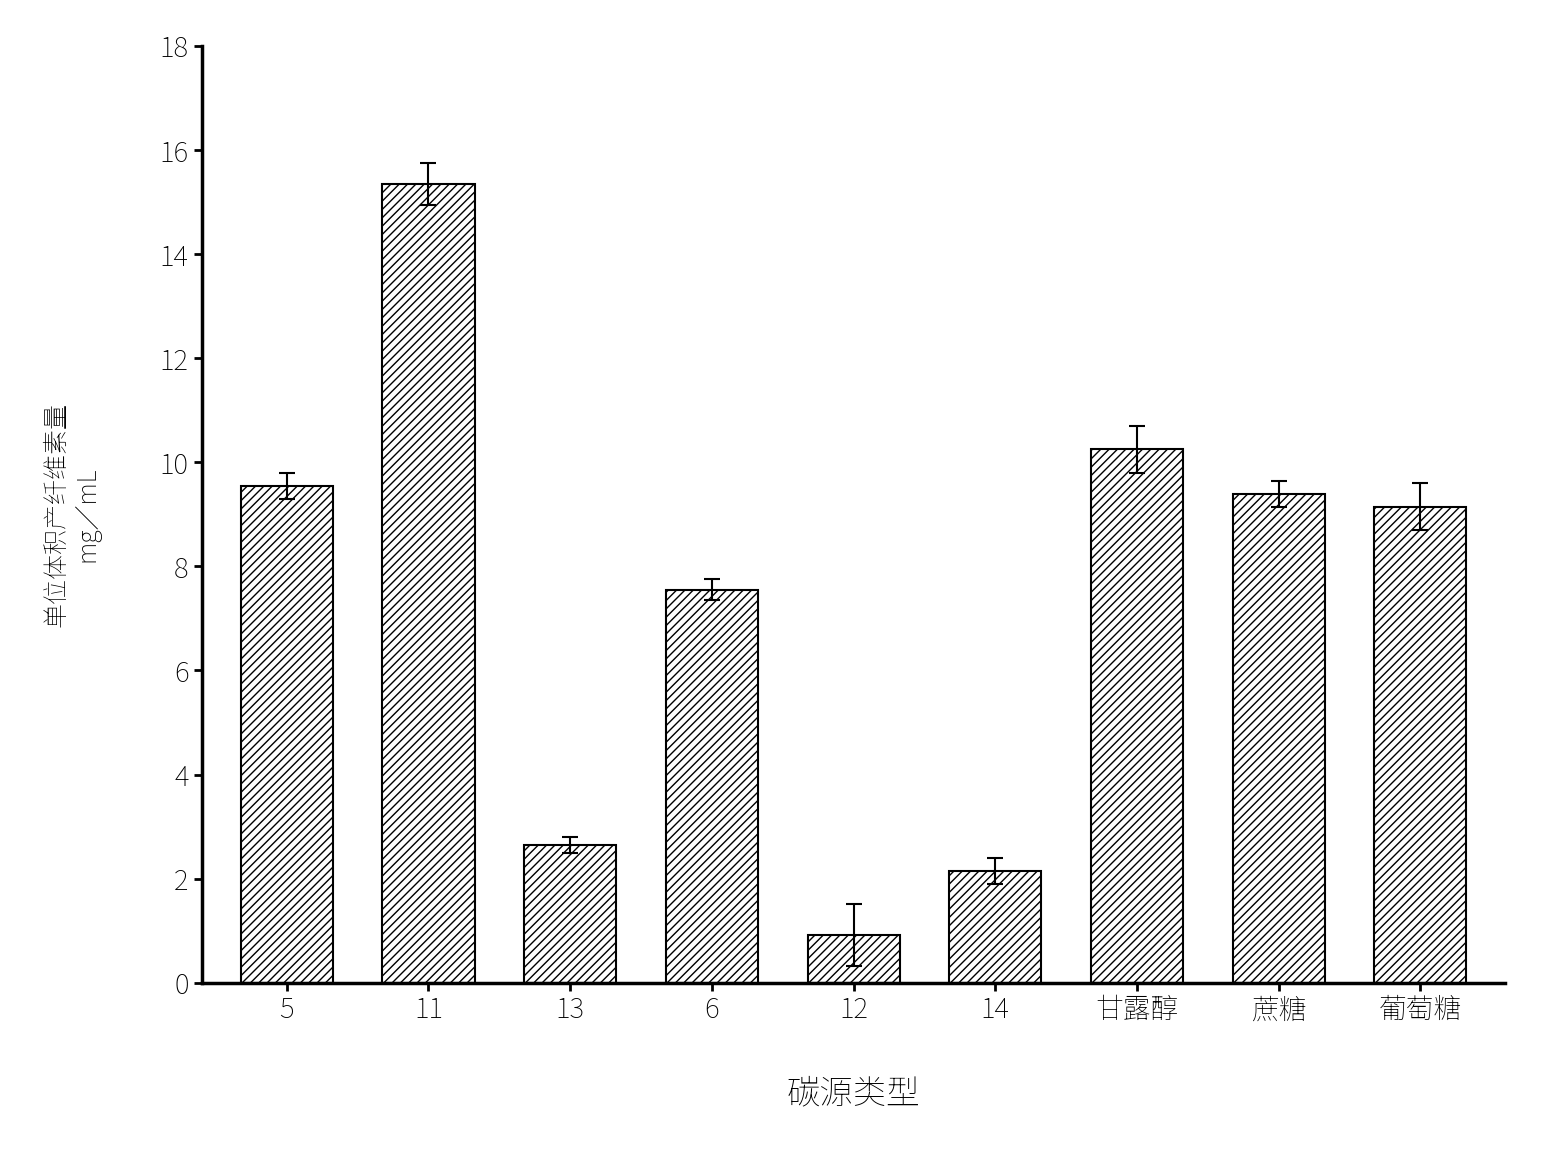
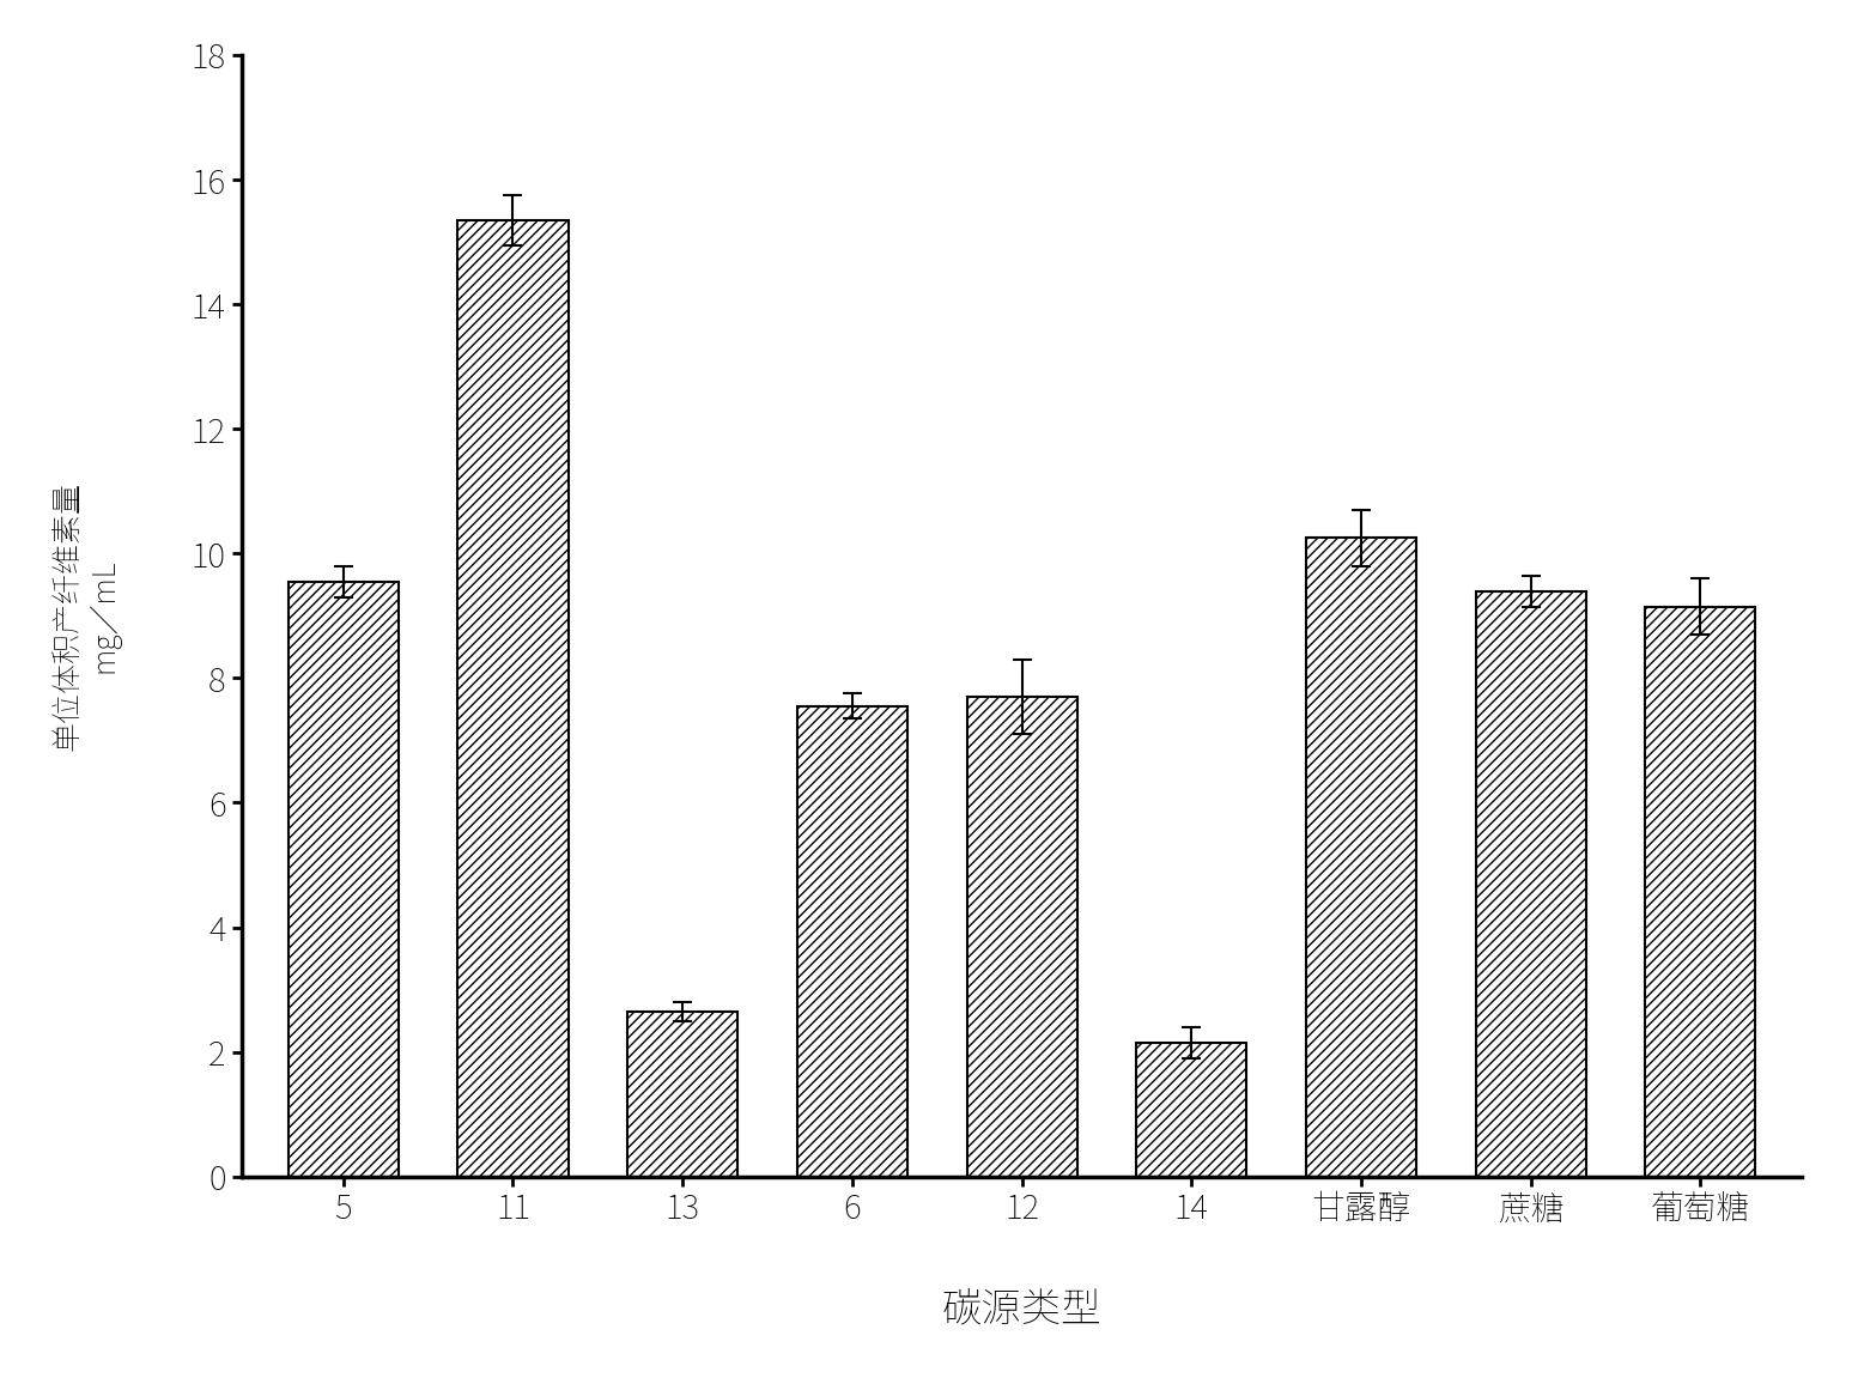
12: 0.92 -> 7.70
